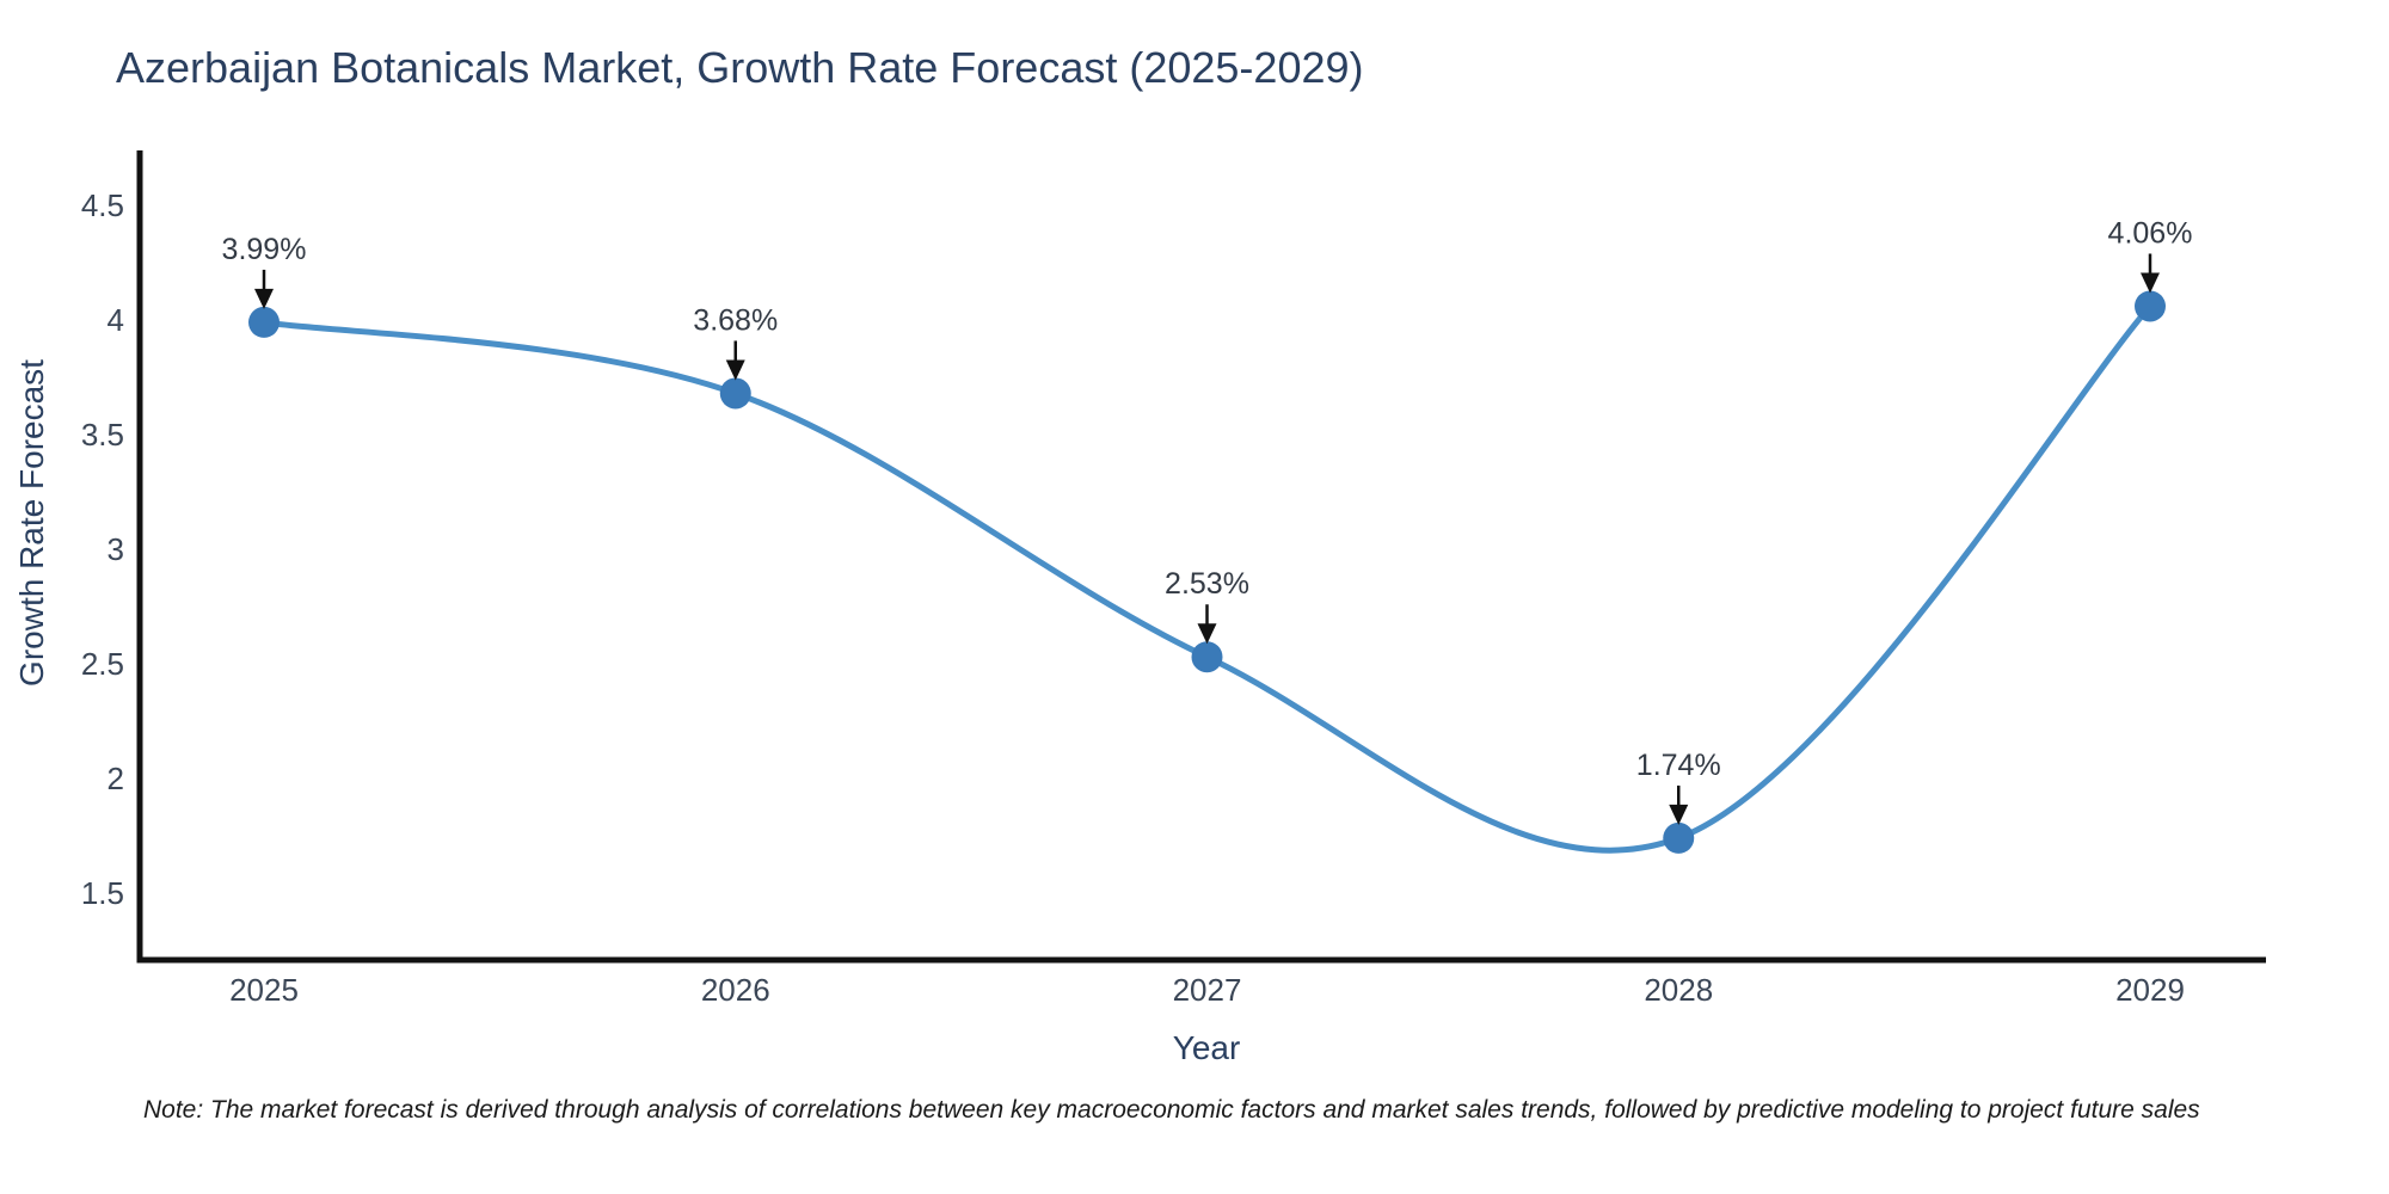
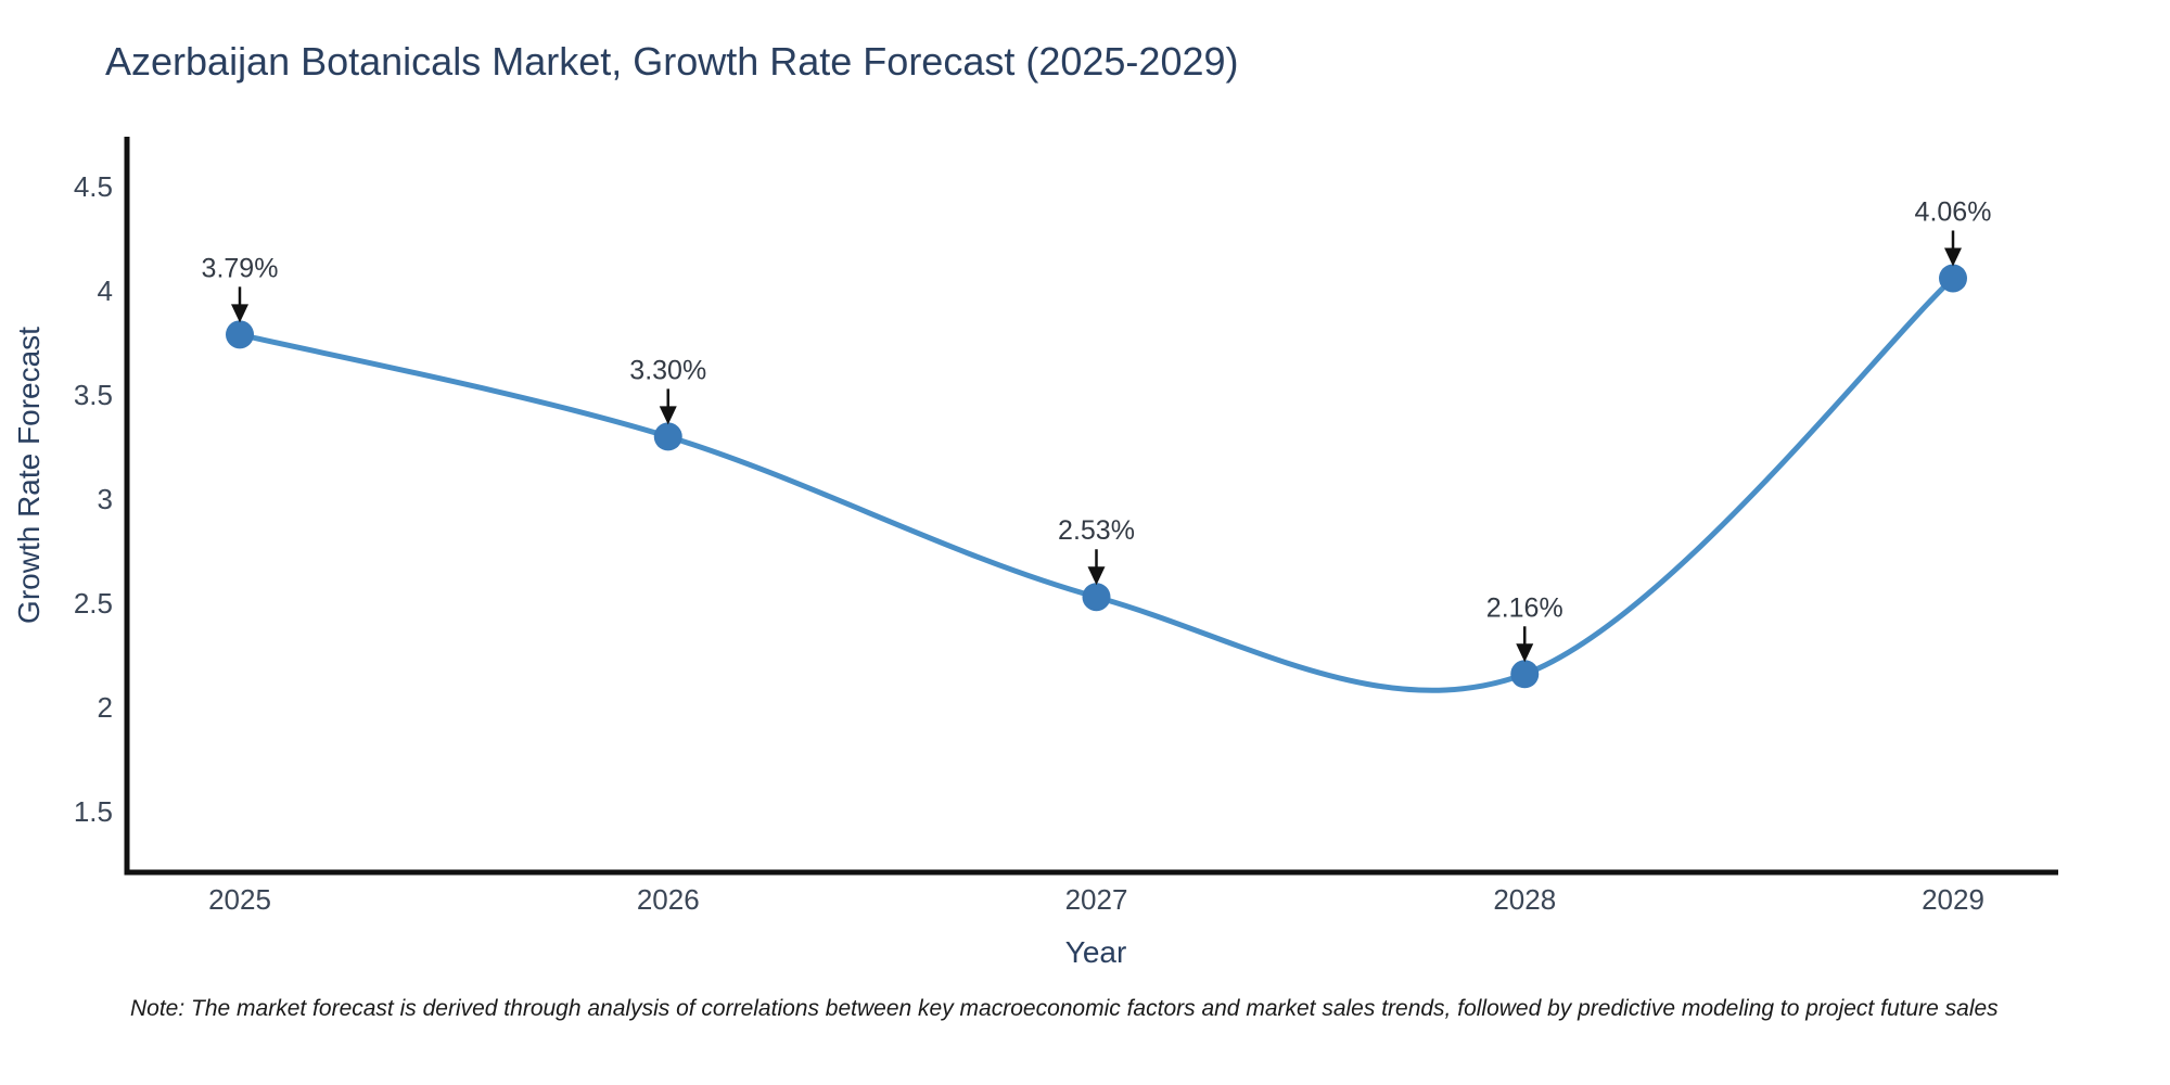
2025: 3.99% -> 3.79%
2026: 3.68% -> 3.30%
2028: 1.74% -> 2.16%
